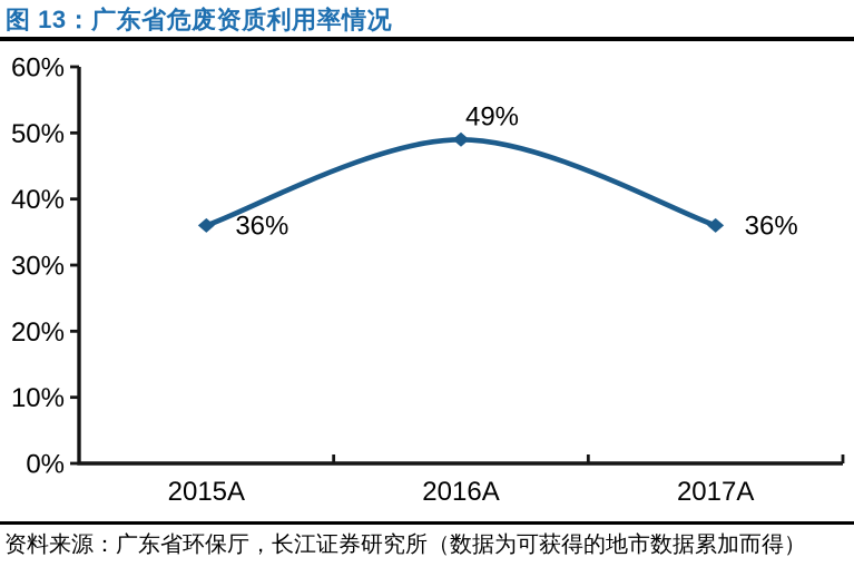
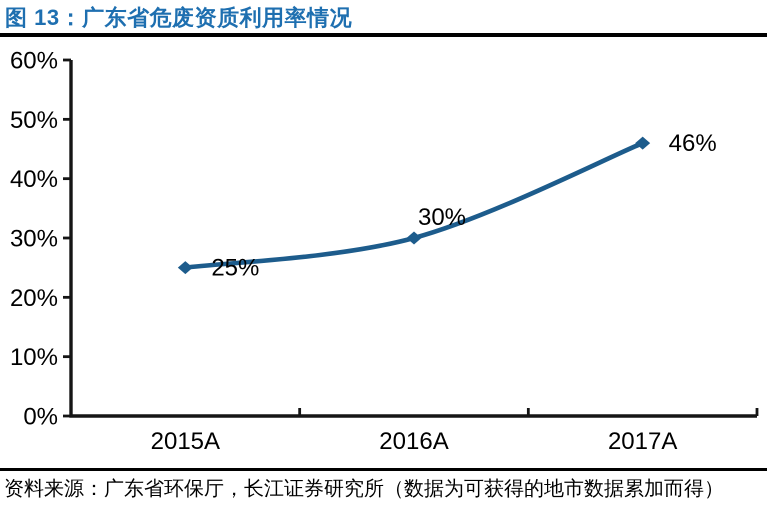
2015A: 36% -> 25%
2016A: 49% -> 30%
2017A: 36% -> 46%
